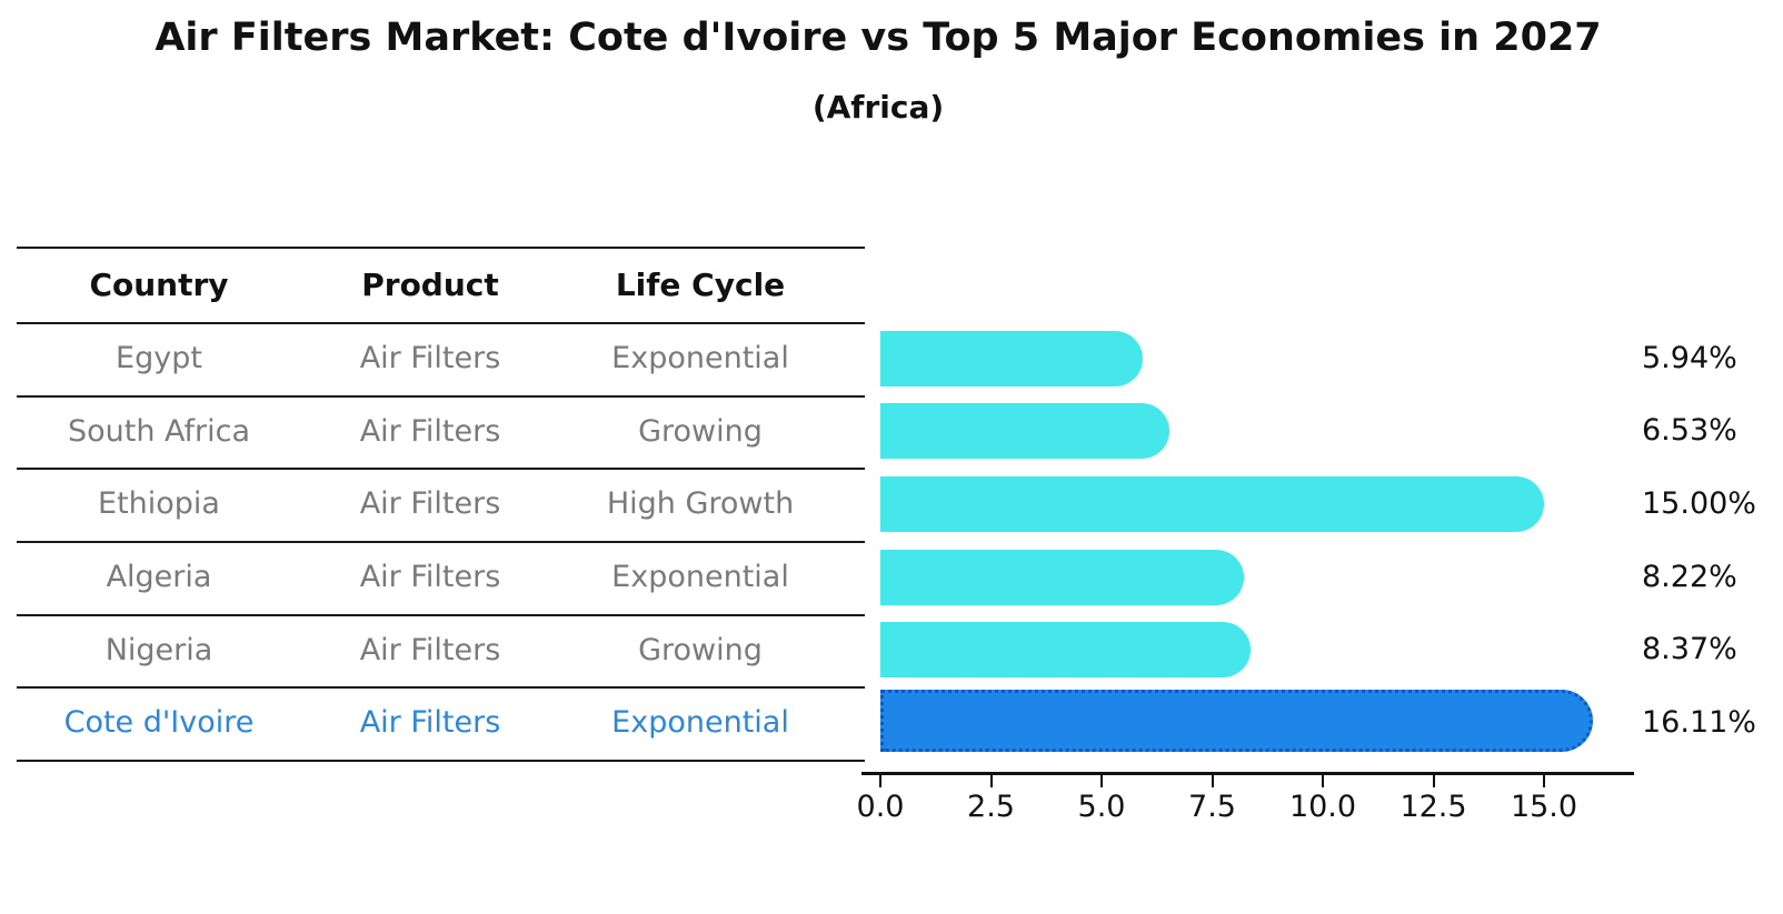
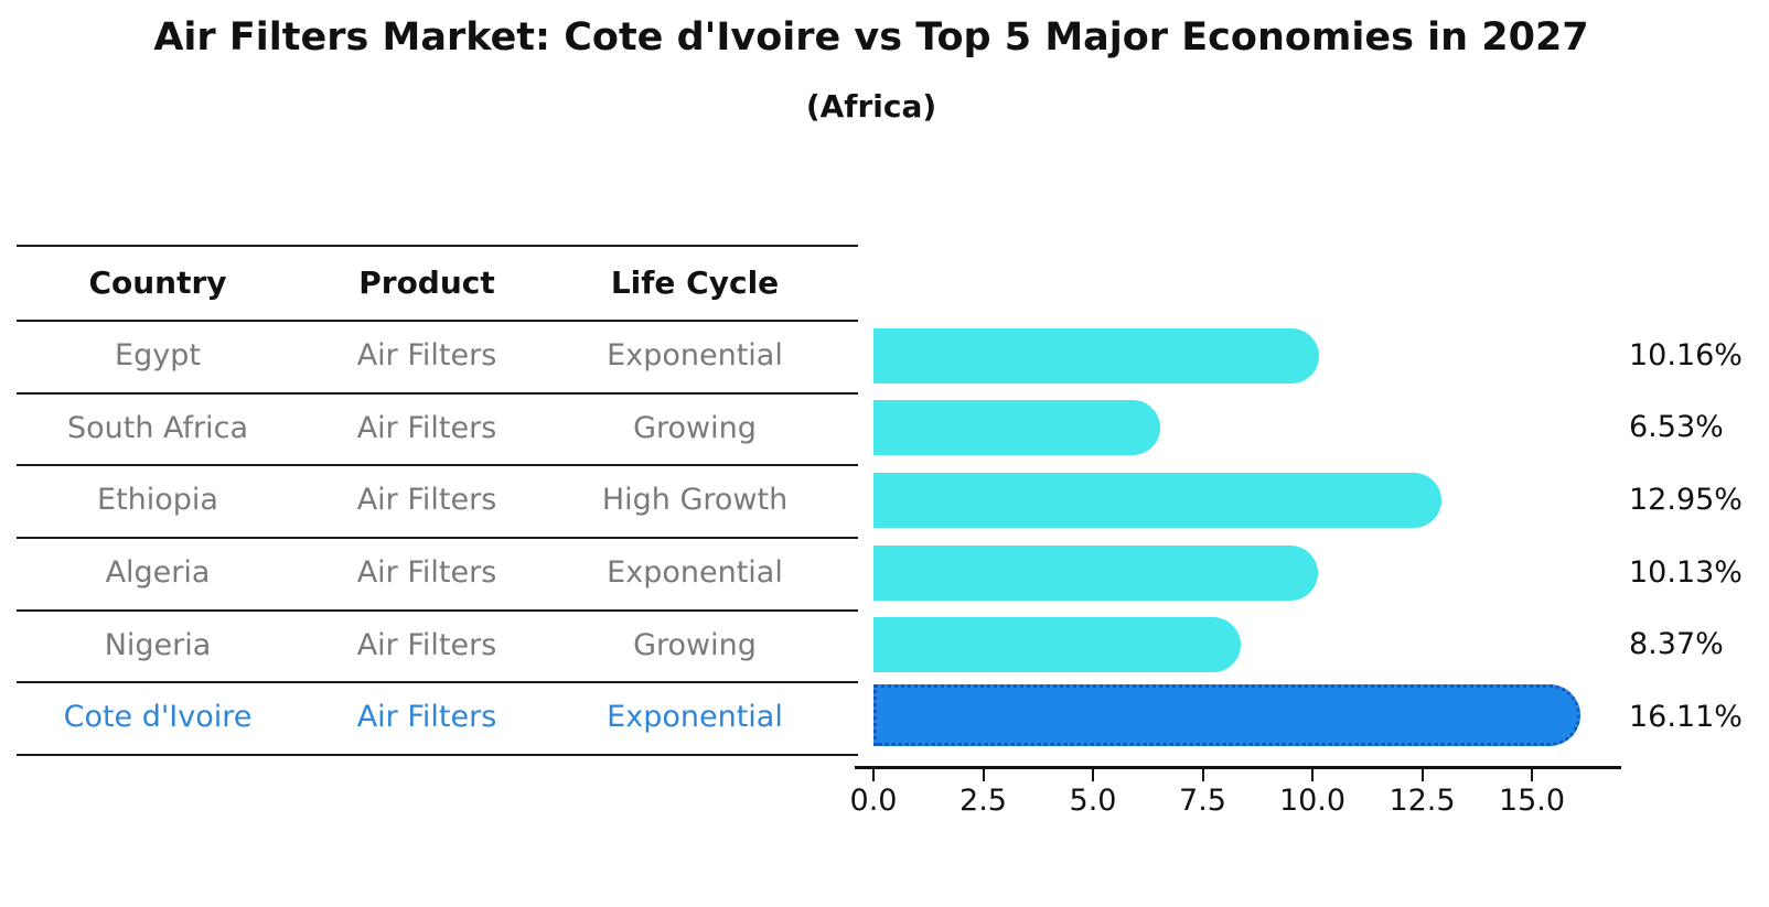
Egypt: 5.94% -> 10.16%
Ethiopia: 15.00% -> 12.95%
Algeria: 8.22% -> 10.13%
